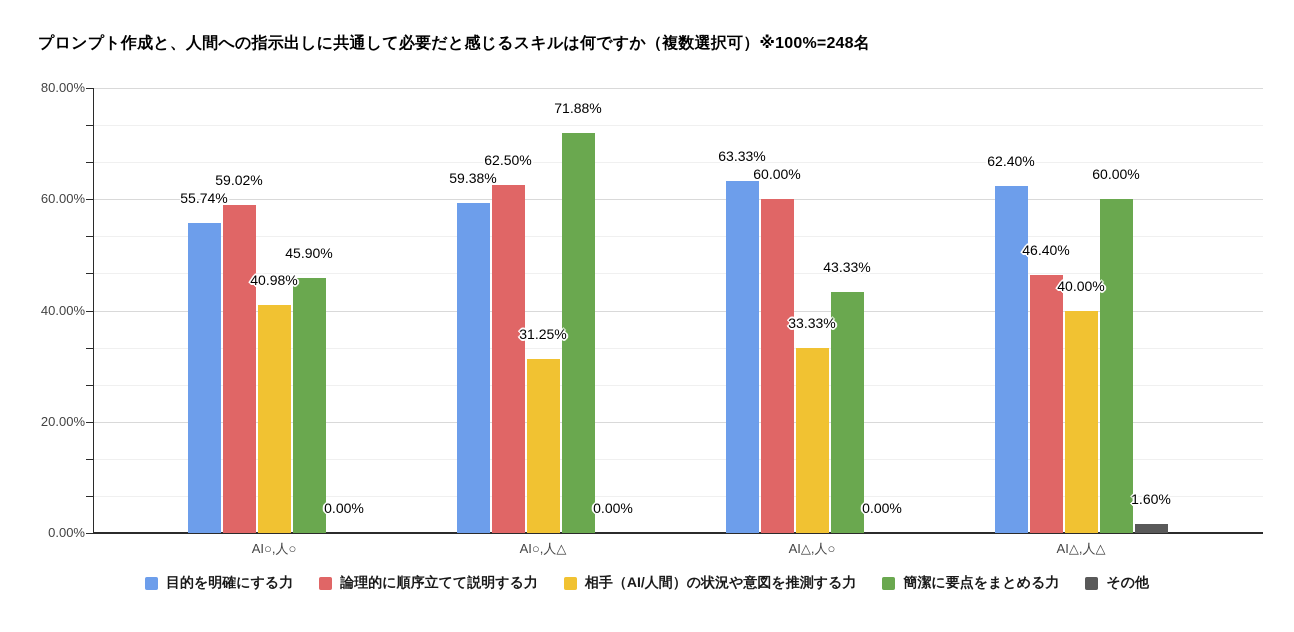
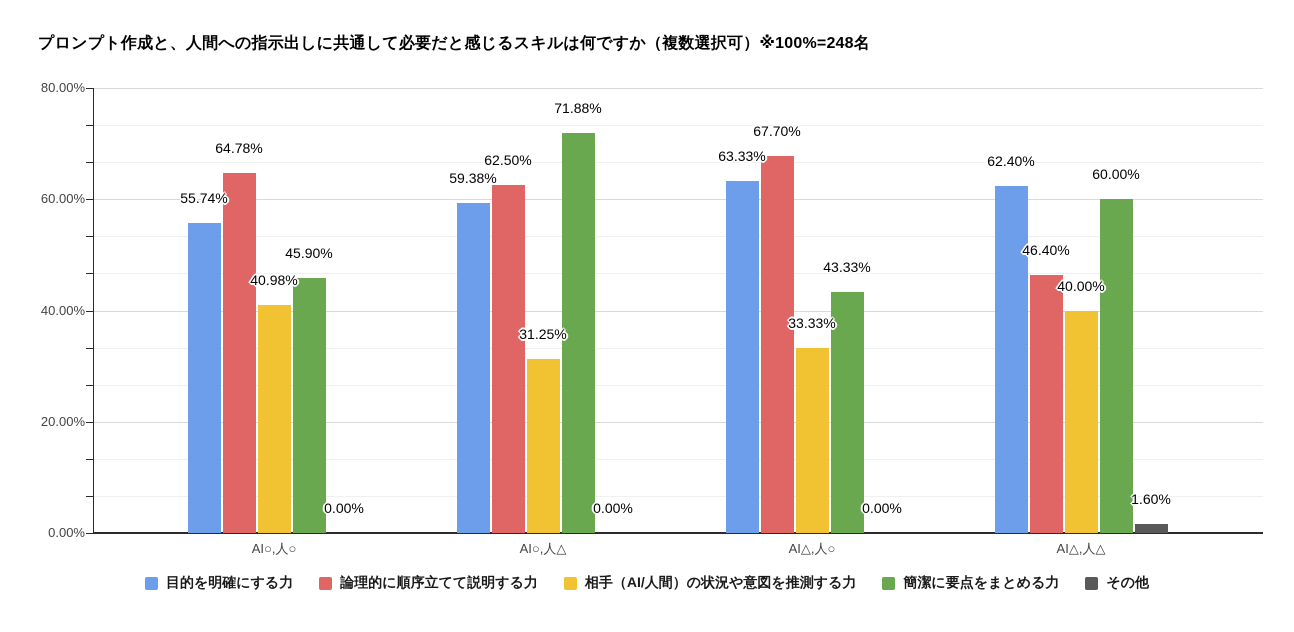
論理的に順序立てて説明する力/AI○,人○: 59.02% -> 64.78%
論理的に順序立てて説明する力/AI△,人○: 60.00% -> 67.70%
